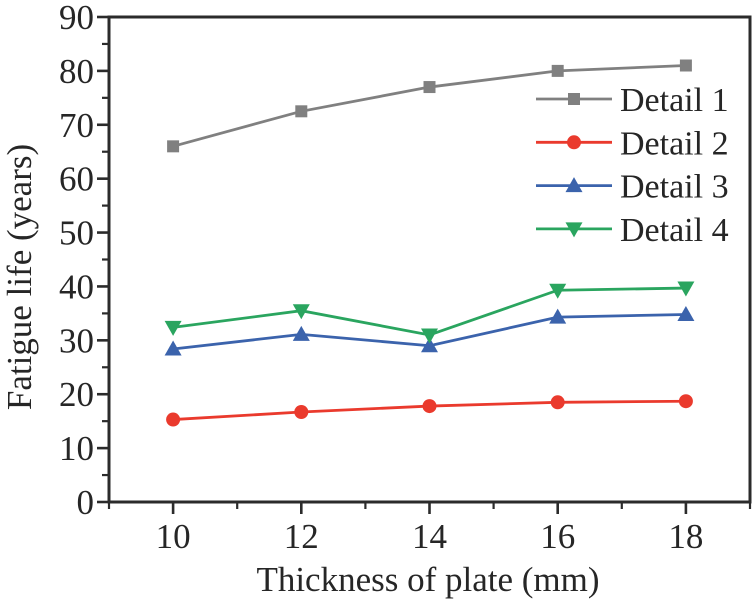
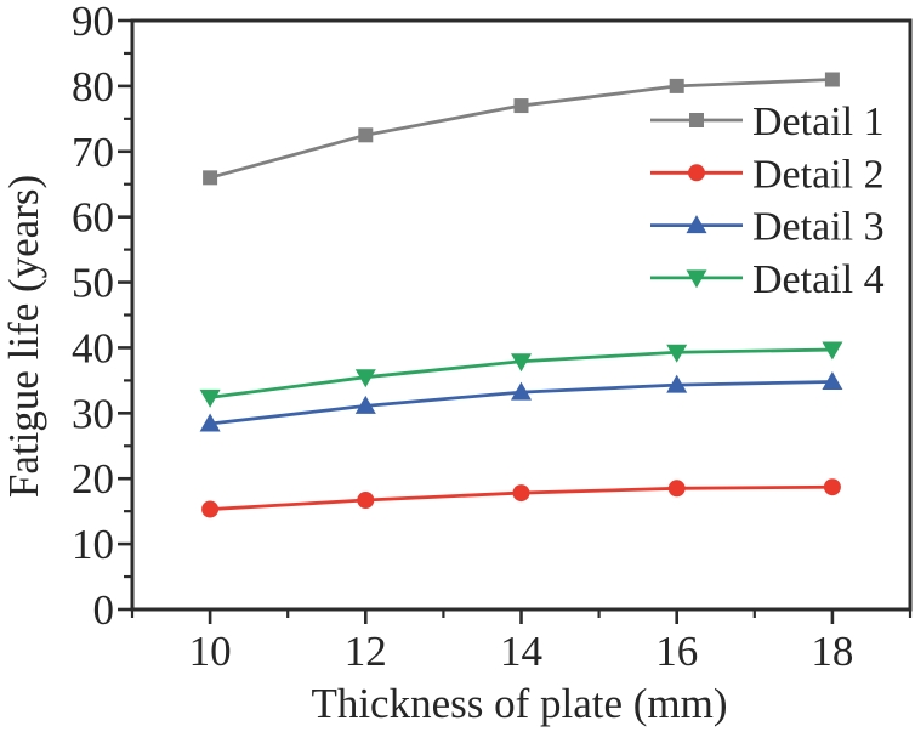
Detail 3/14: 29 -> 33
Detail 4/14: 31 -> 38
